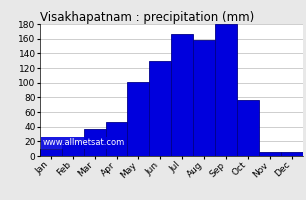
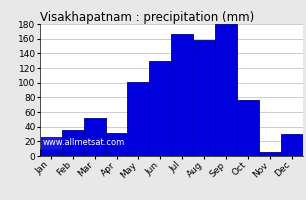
Feb: 18 -> 36
Mar: 37 -> 52
Apr: 46 -> 32
Dec: 5 -> 30
